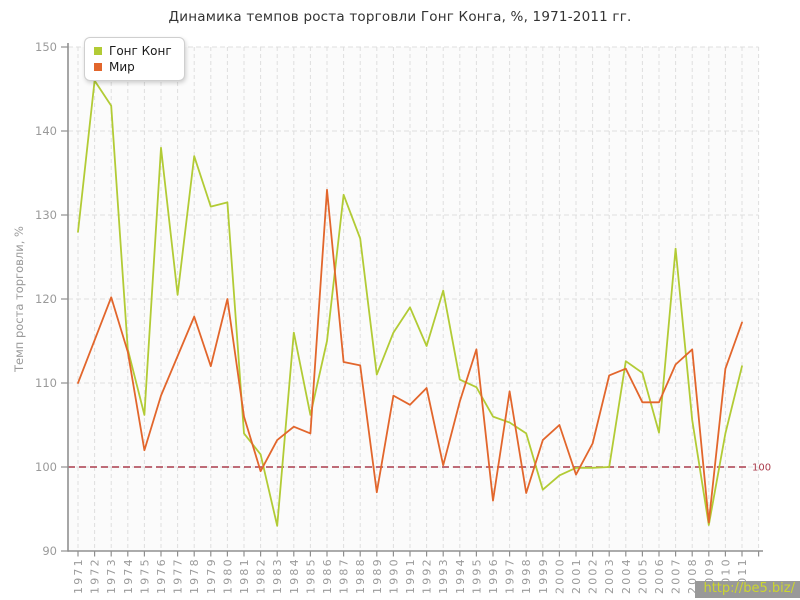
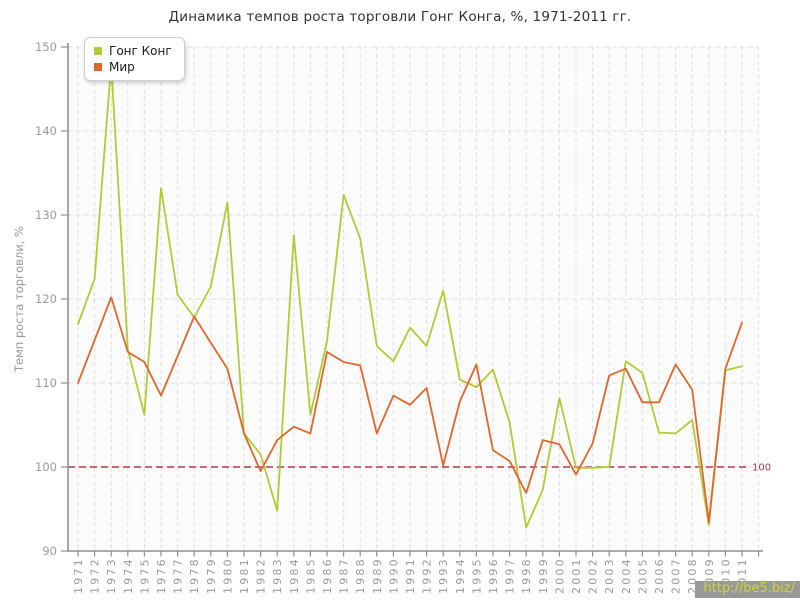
Гонг Конг/1971: 128 -> 117
Гонг Конг/1972: 146 -> 122
Гонг Конг/1973: 143 -> 148
Мир/1975: 102 -> 112
Гонг Конг/1976: 138 -> 133
Гонг Конг/1978: 137 -> 118
Гонг Конг/1979: 131 -> 122
Мир/1979: 112 -> 115
Мир/1980: 120 -> 112
Мир/1981: 106 -> 104
Гонг Конг/1983: 93 -> 95
Гонг Конг/1984: 116 -> 128
Мир/1986: 133 -> 114
Гонг Конг/1989: 111 -> 114
Мир/1989: 97 -> 104
Гонг Конг/1990: 116 -> 113
Гонг Конг/1991: 119 -> 117
Мир/1995: 114 -> 112
Гонг Конг/1996: 106 -> 112
Мир/1996: 96 -> 102
Мир/1997: 109 -> 101
Гонг Конг/1998: 104 -> 93
Гонг Конг/2000: 99 -> 108
Мир/2000: 105 -> 103
Гонг Конг/2007: 126 -> 104
Мир/2008: 114 -> 109
Гонг Конг/2010: 104 -> 112
